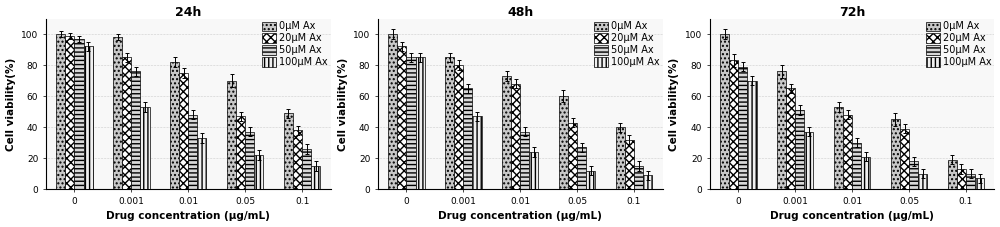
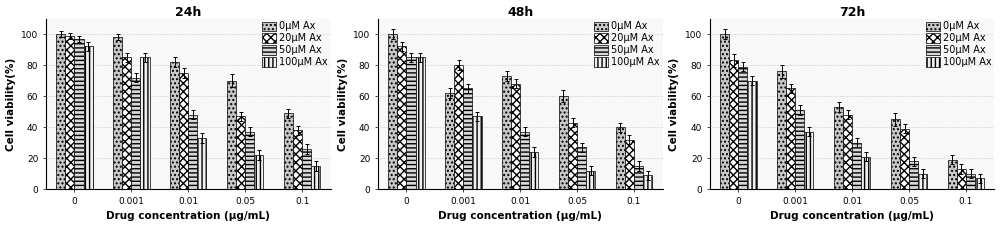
24h/50μM Ax/0.001: 76 -> 72
24h/100μM Ax/0.001: 53 -> 85
48h/0μM Ax/0.001: 85 -> 62
